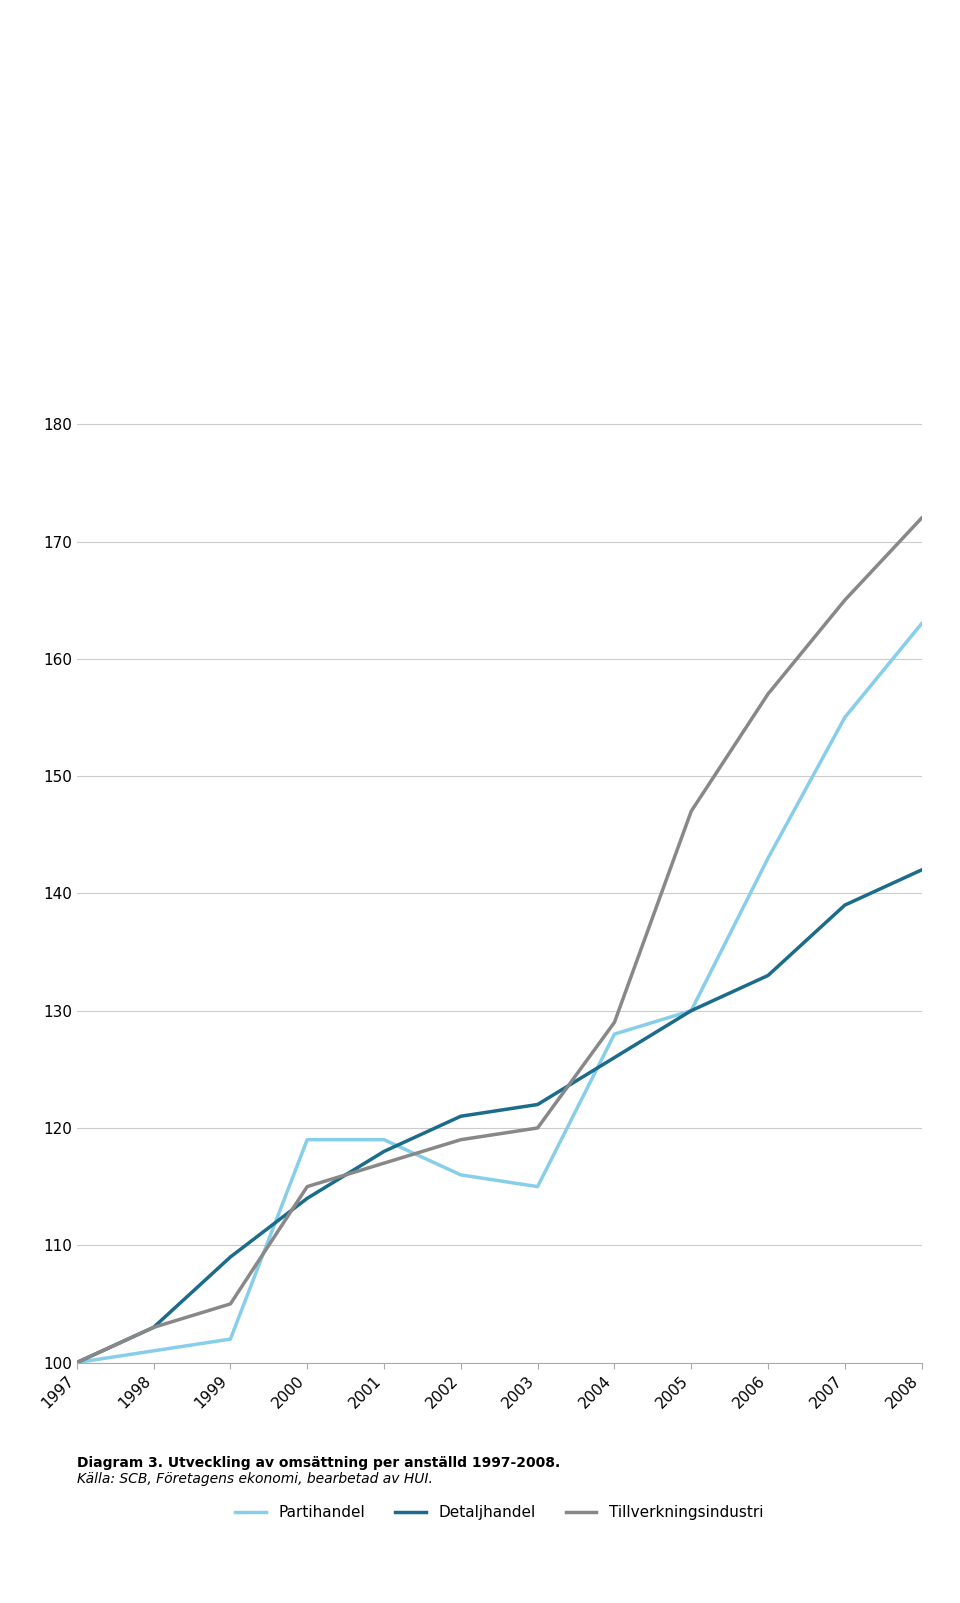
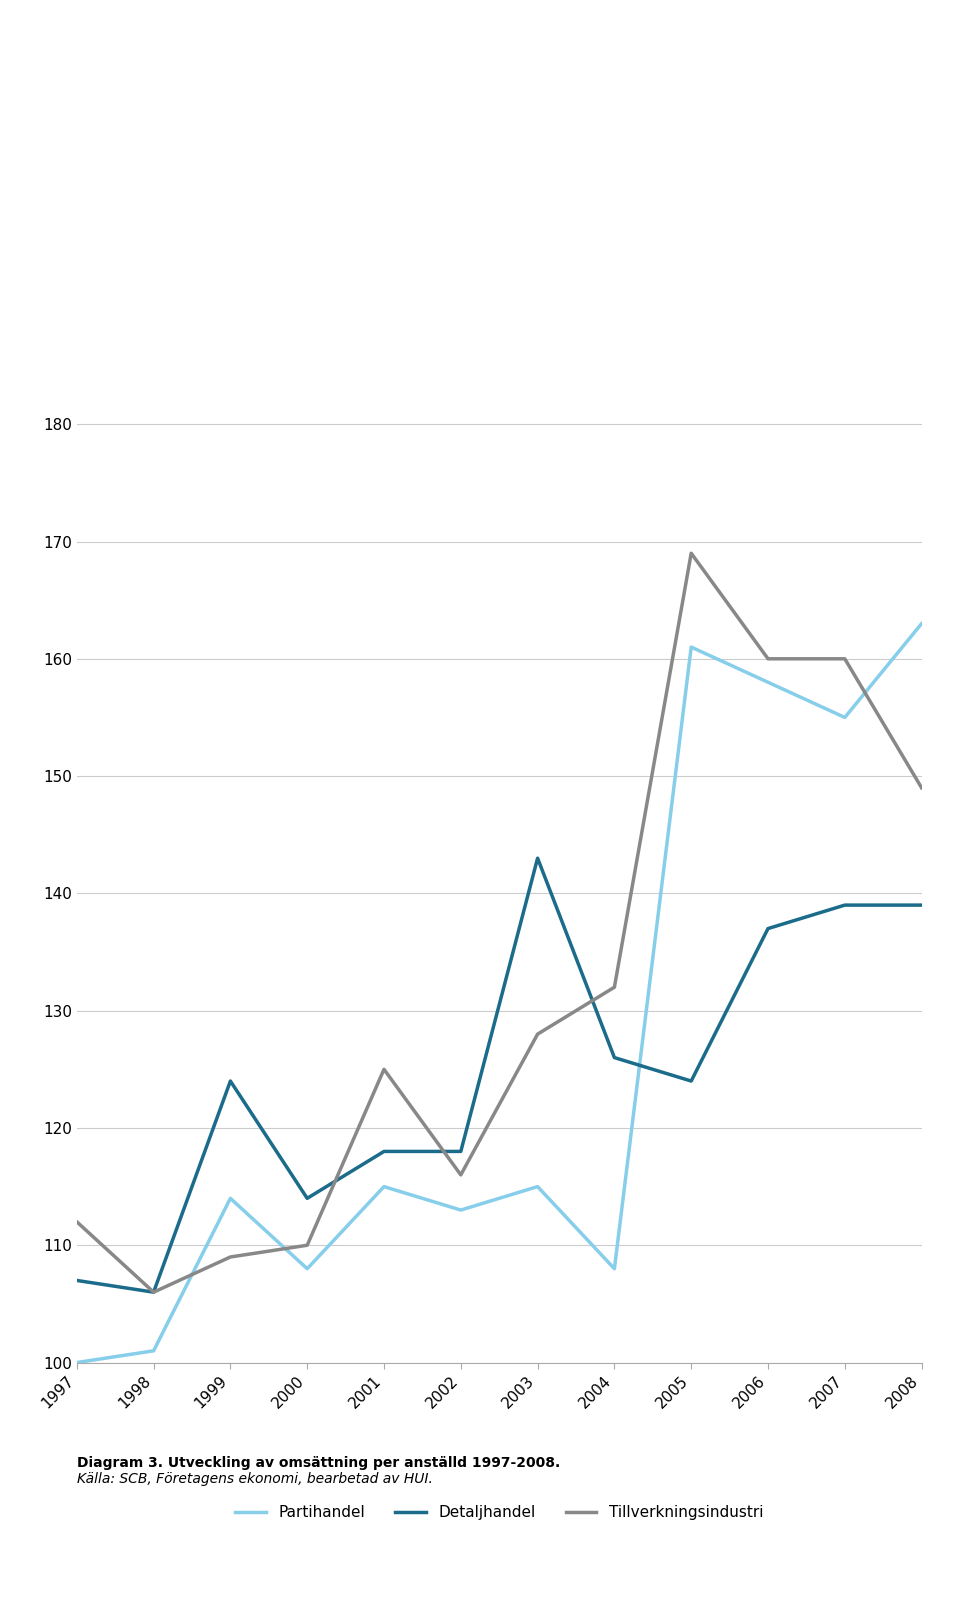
Detaljhandel/1997: 100 -> 107
Tillverkningsindustri/1997: 100 -> 112
Detaljhandel/1998: 103 -> 106
Tillverkningsindustri/1998: 103 -> 106
Partihandel/1999: 102 -> 114
Detaljhandel/1999: 109 -> 124
Tillverkningsindustri/1999: 105 -> 109
Partihandel/2000: 119 -> 108
Tillverkningsindustri/2000: 115 -> 110
Partihandel/2001: 119 -> 115
Tillverkningsindustri/2001: 117 -> 125
Partihandel/2002: 116 -> 113
Detaljhandel/2002: 121 -> 118
Tillverkningsindustri/2002: 119 -> 116
Detaljhandel/2003: 122 -> 143
Tillverkningsindustri/2003: 120 -> 128
Partihandel/2004: 128 -> 108
Tillverkningsindustri/2004: 129 -> 132
Partihandel/2005: 130 -> 161
Detaljhandel/2005: 130 -> 124
Tillverkningsindustri/2005: 147 -> 169
Partihandel/2006: 143 -> 158
Detaljhandel/2006: 133 -> 137
Tillverkningsindustri/2006: 157 -> 160
Tillverkningsindustri/2007: 165 -> 160
Detaljhandel/2008: 142 -> 139
Tillverkningsindustri/2008: 172 -> 149
